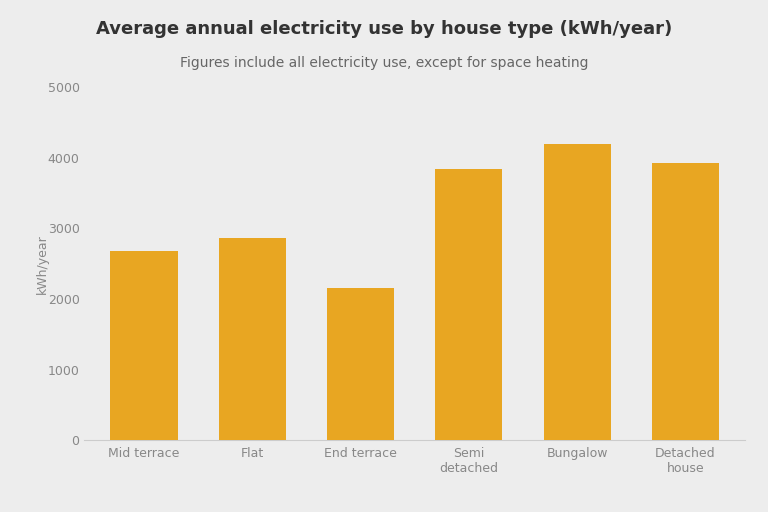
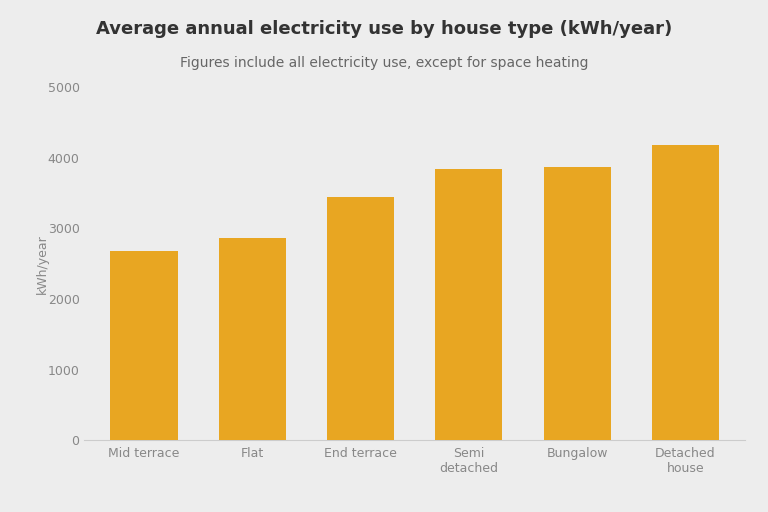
End terrace: 2160 -> 3450
Bungalow: 4200 -> 3870
Detached house: 3920 -> 4180
